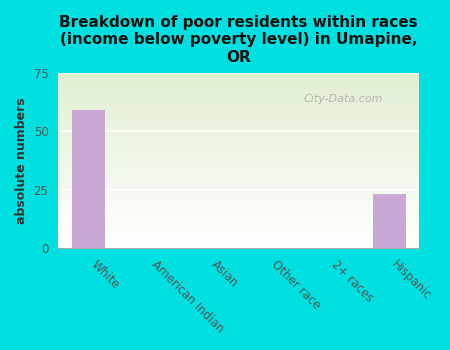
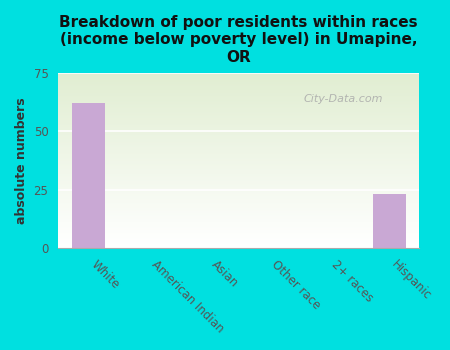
White: 59 -> 62
